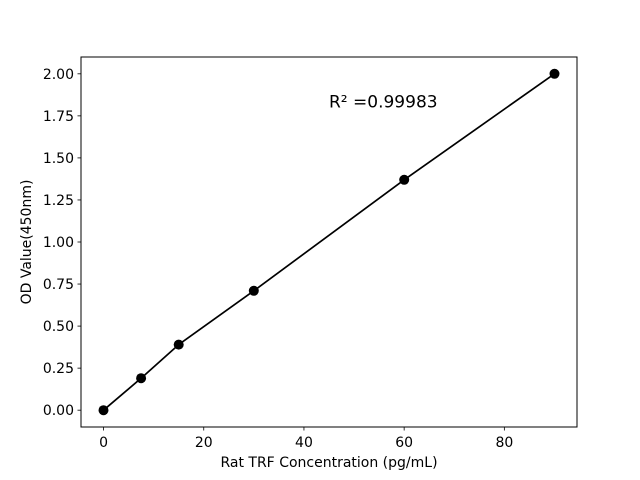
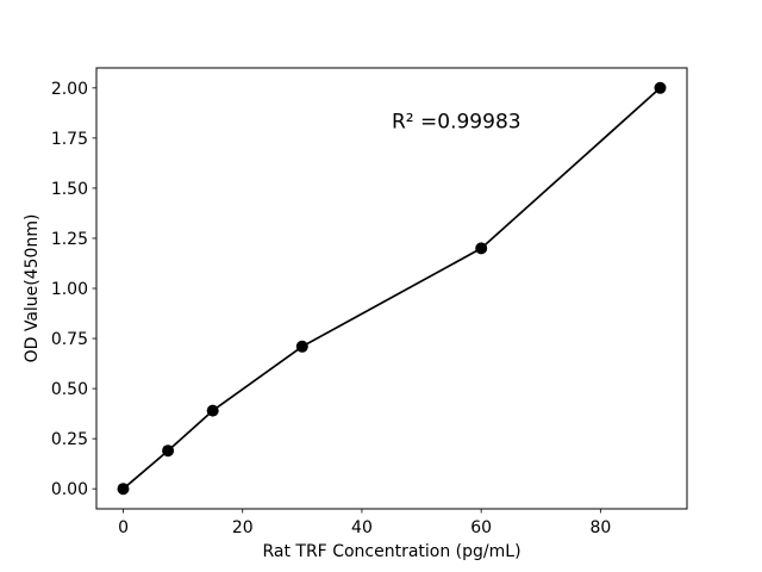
60: 1.37 -> 1.20
